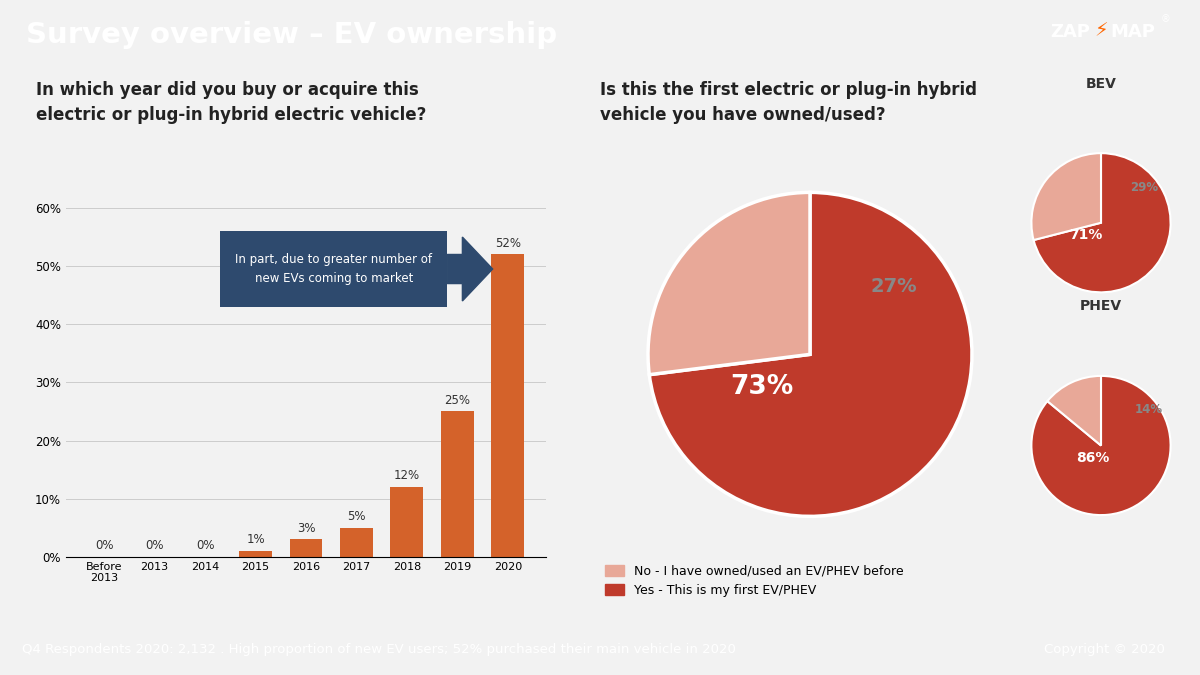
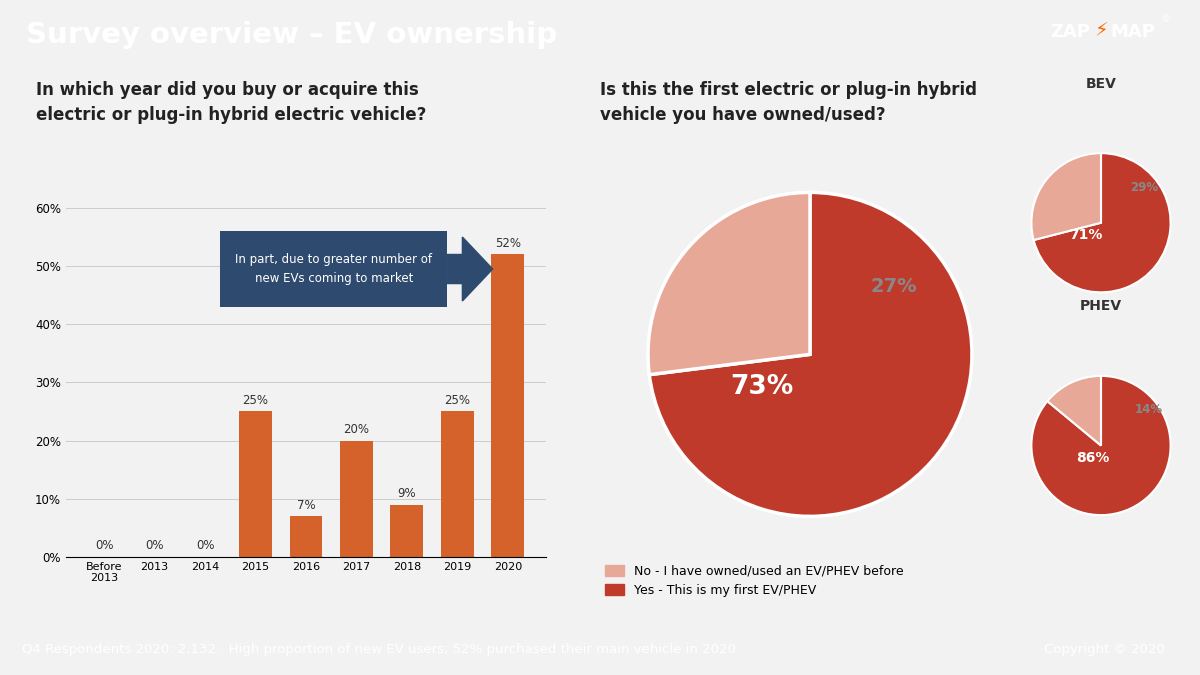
2015: 1% -> 25%
2016: 3% -> 7%
2017: 5% -> 20%
2018: 12% -> 9%
